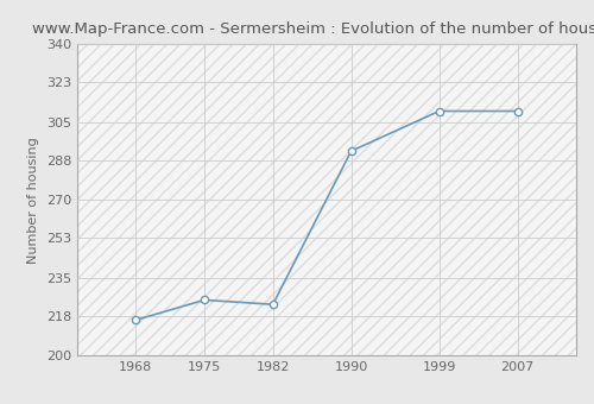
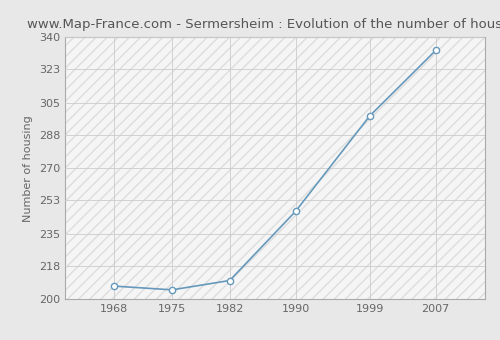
1968: 216 -> 207
1975: 225 -> 205
1982: 223 -> 210
1990: 292 -> 247
1999: 310 -> 298
2007: 310 -> 333
